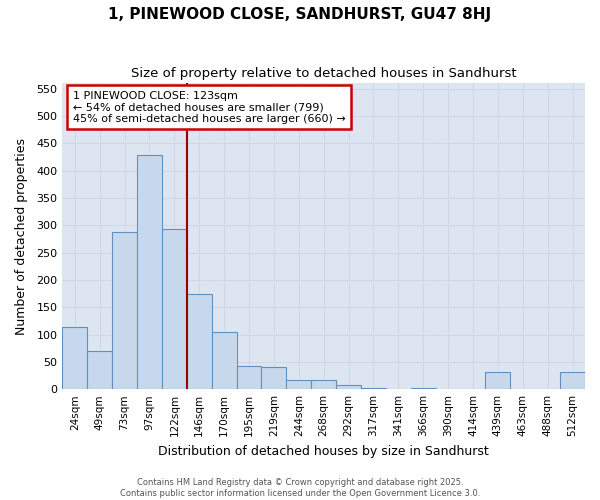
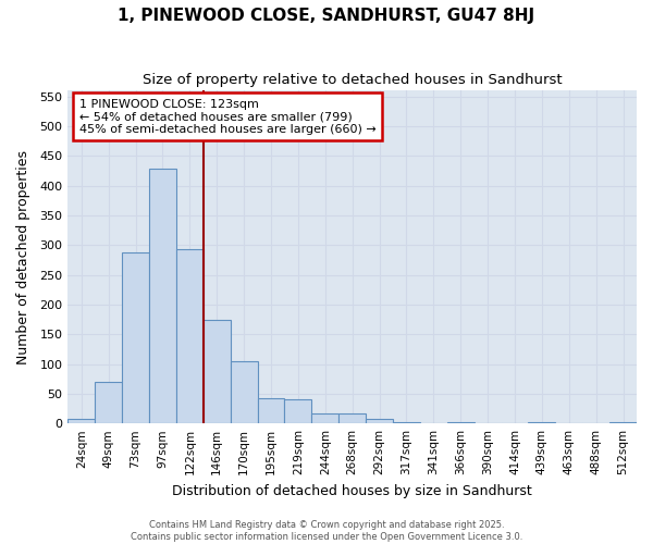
24sqm: 114 -> 7
439sqm: 32 -> 2
512sqm: 32 -> 2
